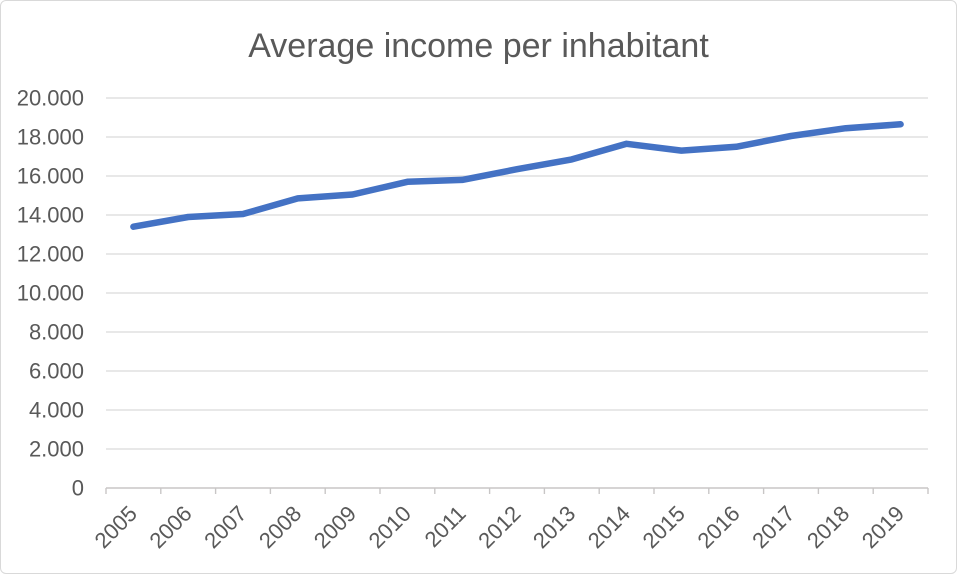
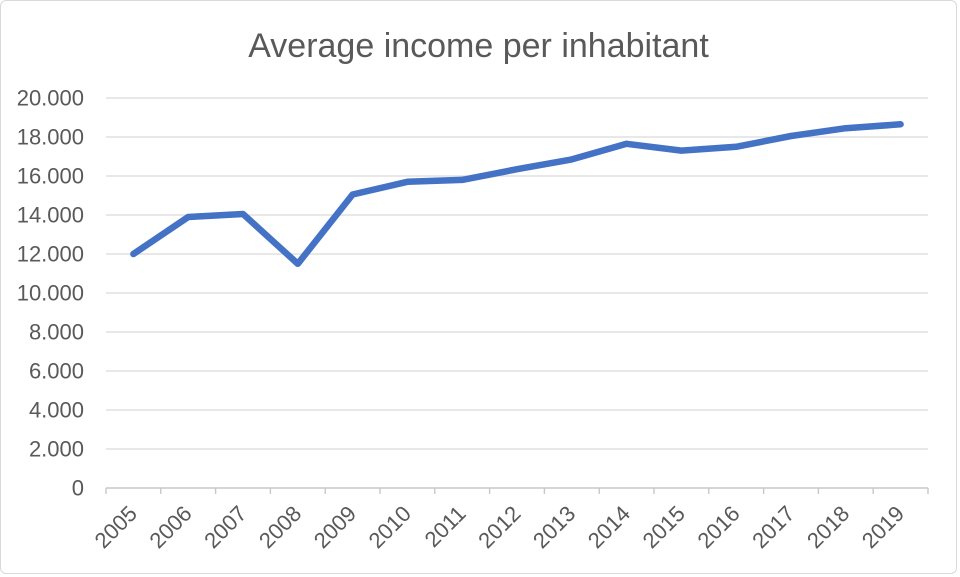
2005: 13400 -> 12000
2008: 14800 -> 11500
